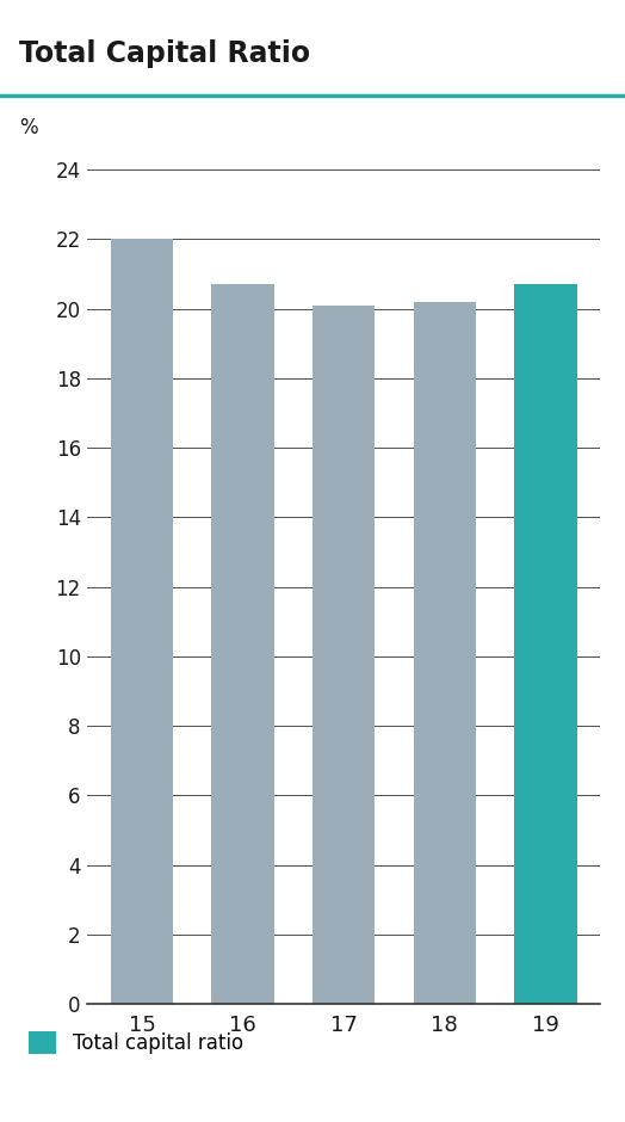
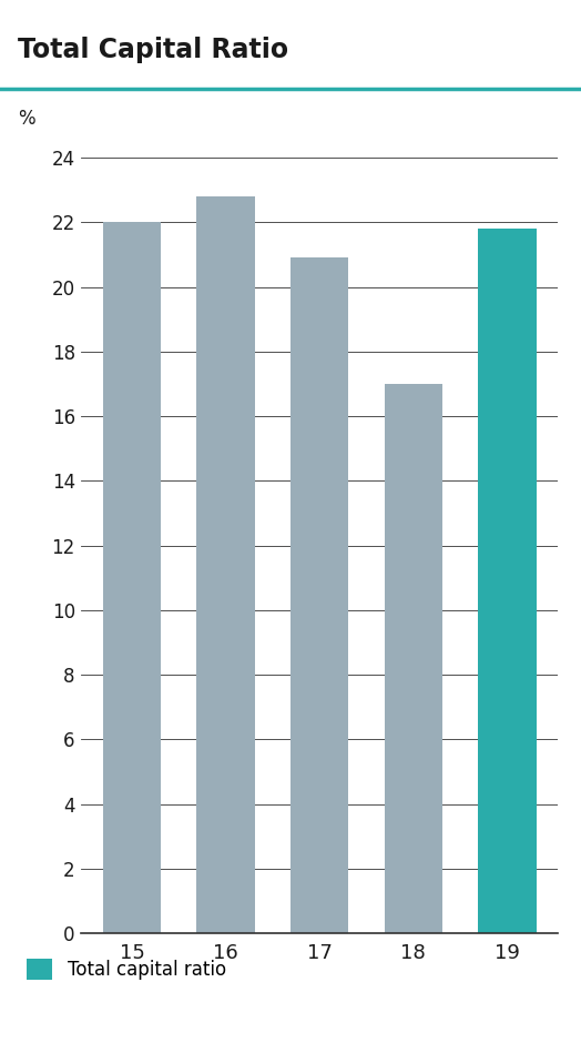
16: 20.7 -> 22.8
17: 20.1 -> 20.9
18: 20.2 -> 17.0
19: 20.7 -> 21.8
